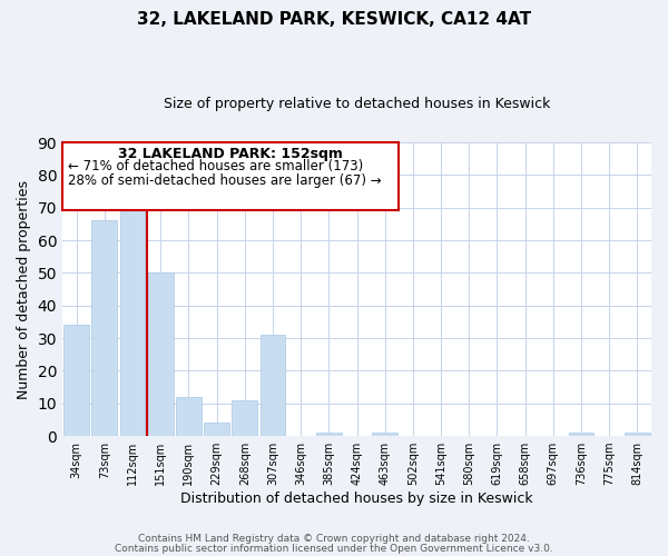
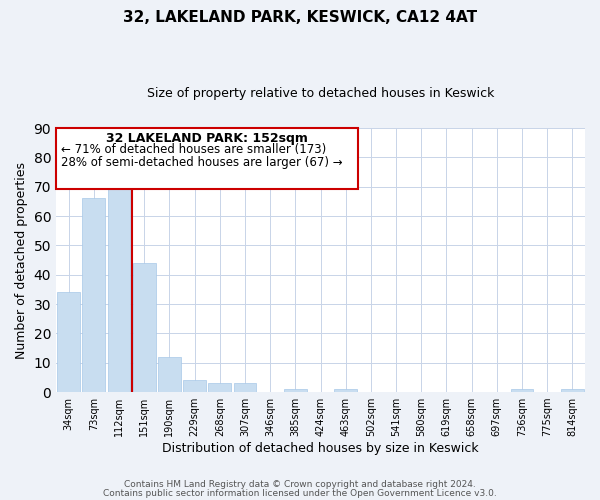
151sqm: 50 -> 44
268sqm: 11 -> 3
307sqm: 31 -> 3
